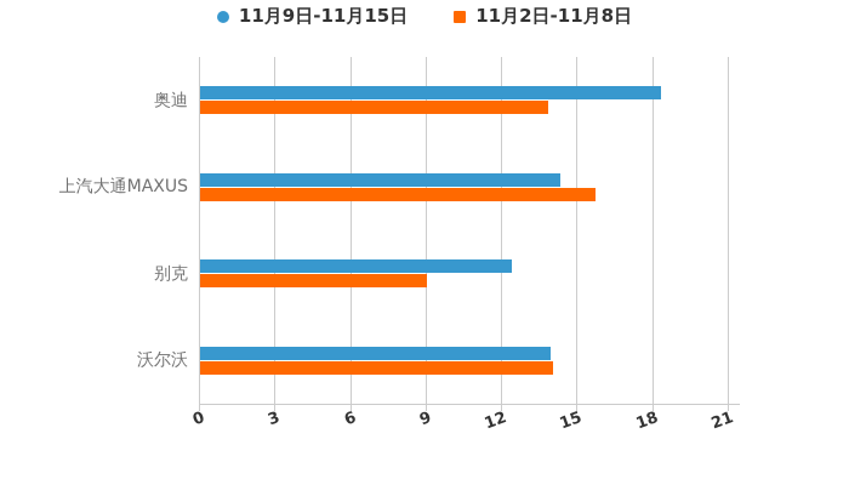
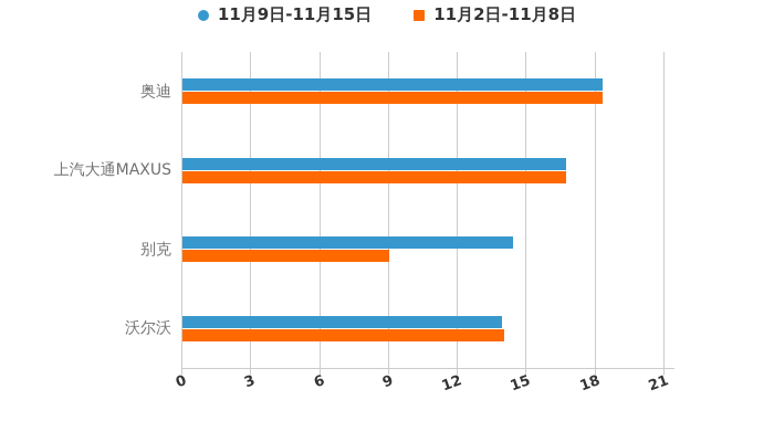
11月2日-11月8日/奥迪: 13.8 -> 18.3
11月9日-11月15日/上汽大通MAXUS: 14.3 -> 16.7
11月2日-11月8日/上汽大通MAXUS: 15.7 -> 16.7
11月9日-11月15日/别克: 12.4 -> 14.4
